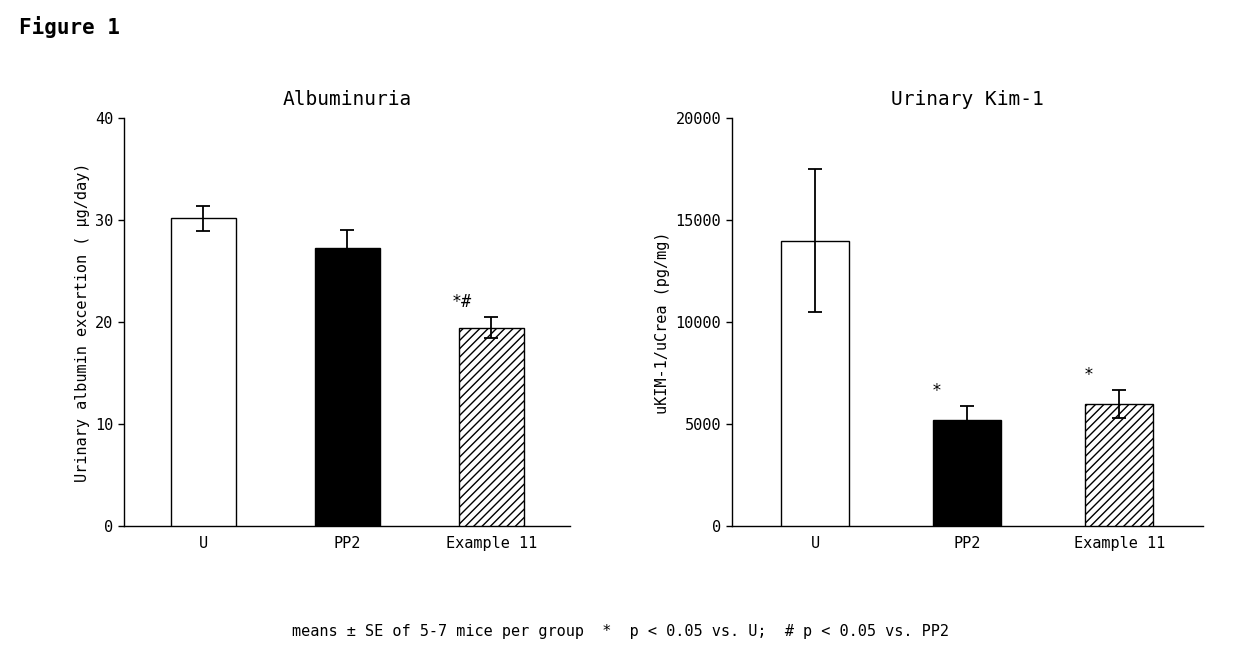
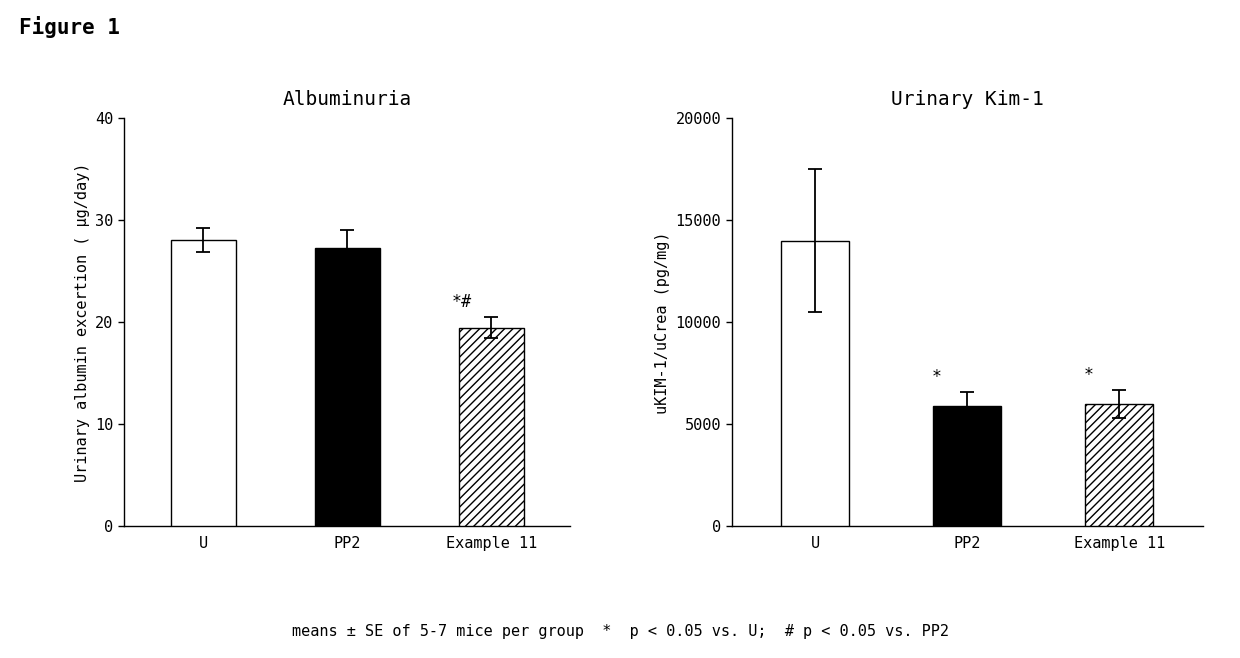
Albuminuria/U: 30.2 -> 28.1
Urinary Kim-1/PP2: 5200 -> 5900
